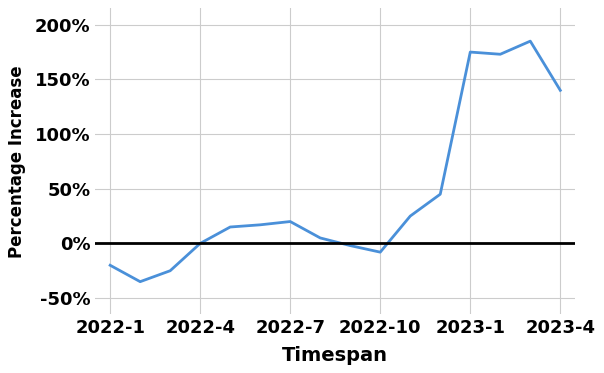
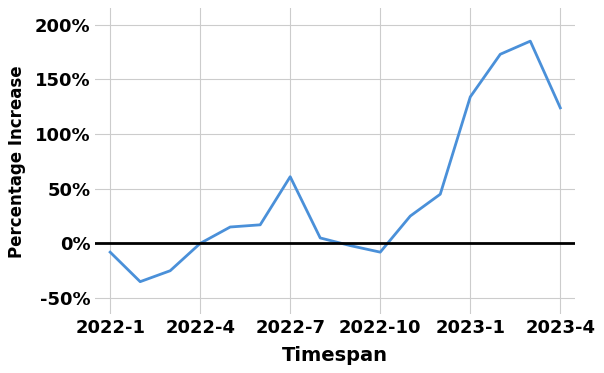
2022-1: -20% -> -8%
2022-7: 20% -> 61%
2023-1: 175% -> 134%
2023-4: 140% -> 124%
